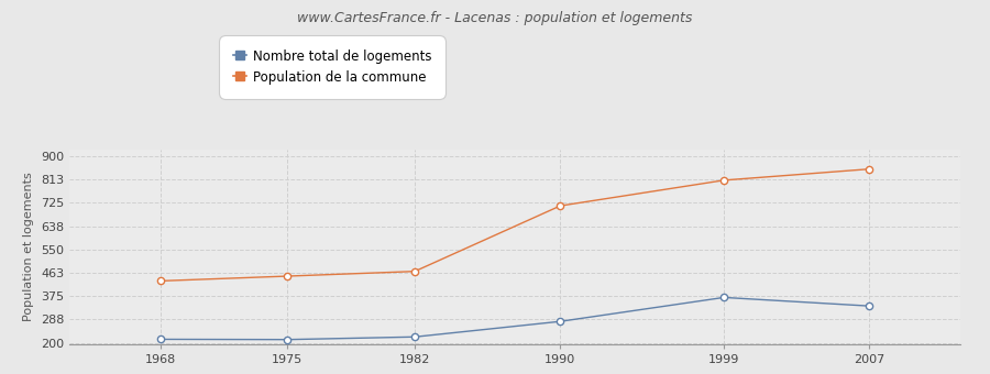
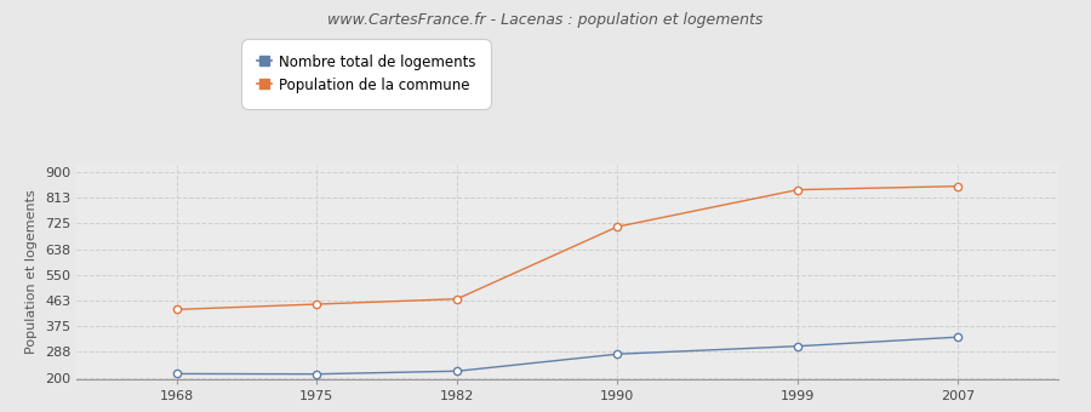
Nombre total de logements/1999: 370 -> 307
Population de la commune/1999: 810 -> 840
